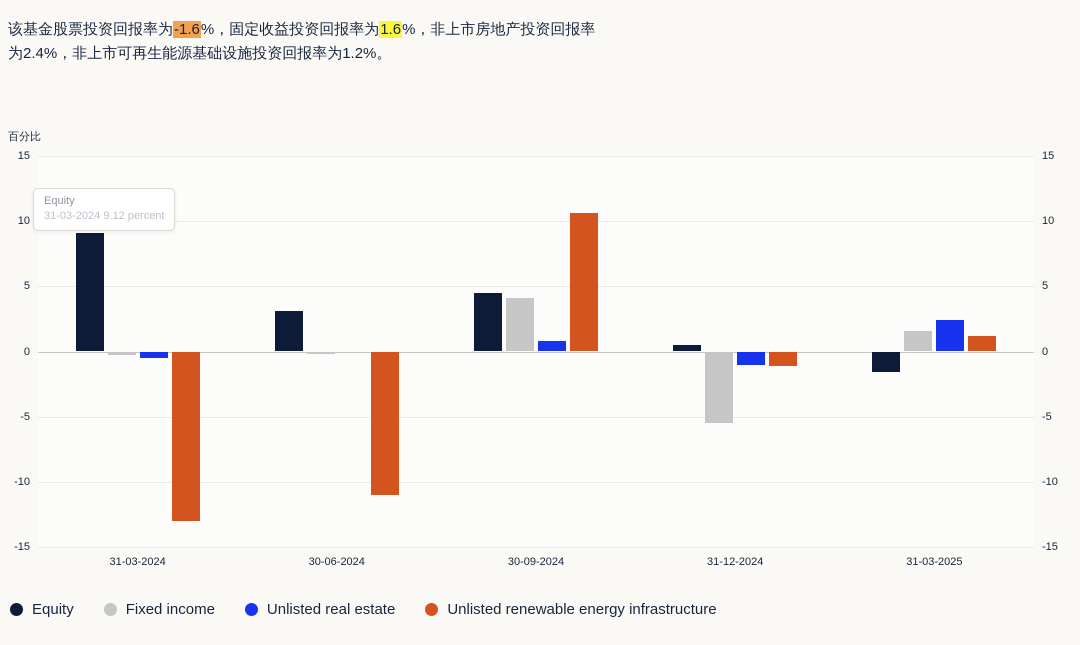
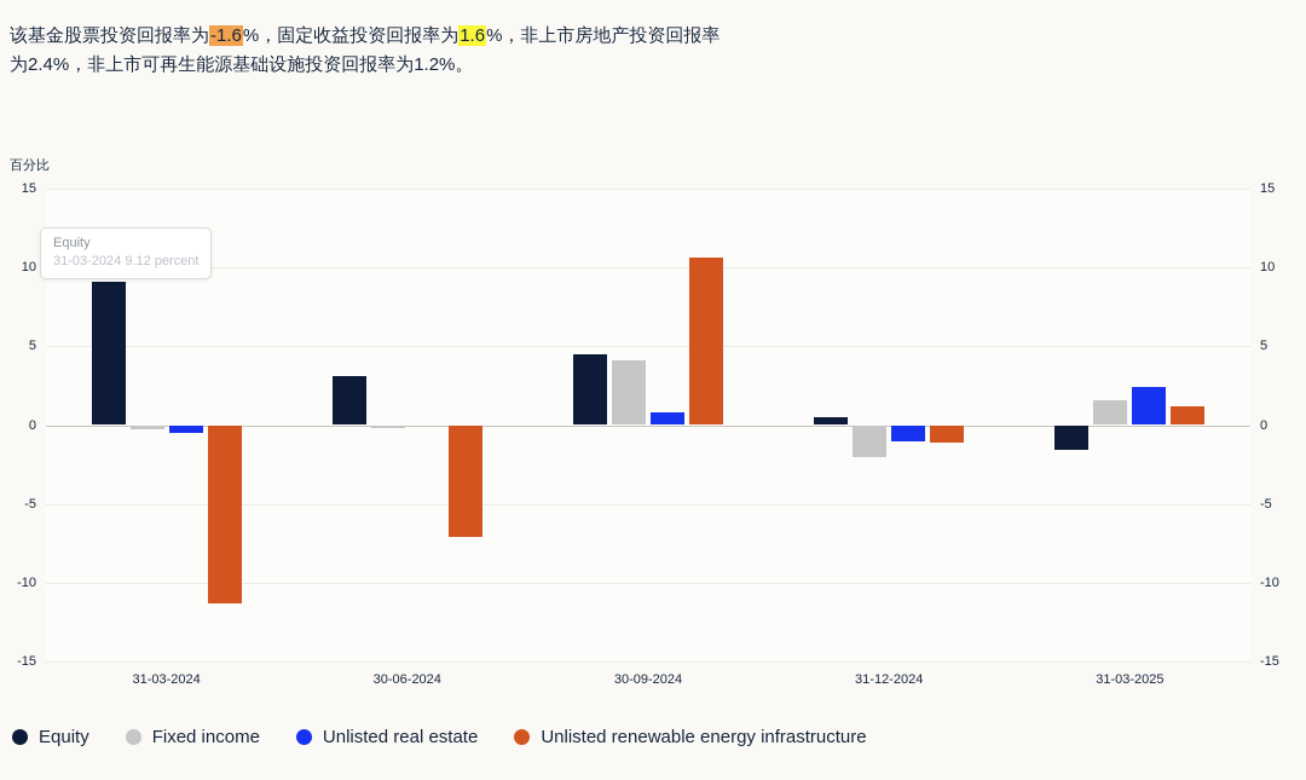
Unlisted renewable energy infrastructure/31-03-2024: -13.0 -> -11.3
Unlisted renewable energy infrastructure/30-06-2024: -11.0 -> -7.1
Fixed income/31-12-2024: -5.5 -> -2.0
